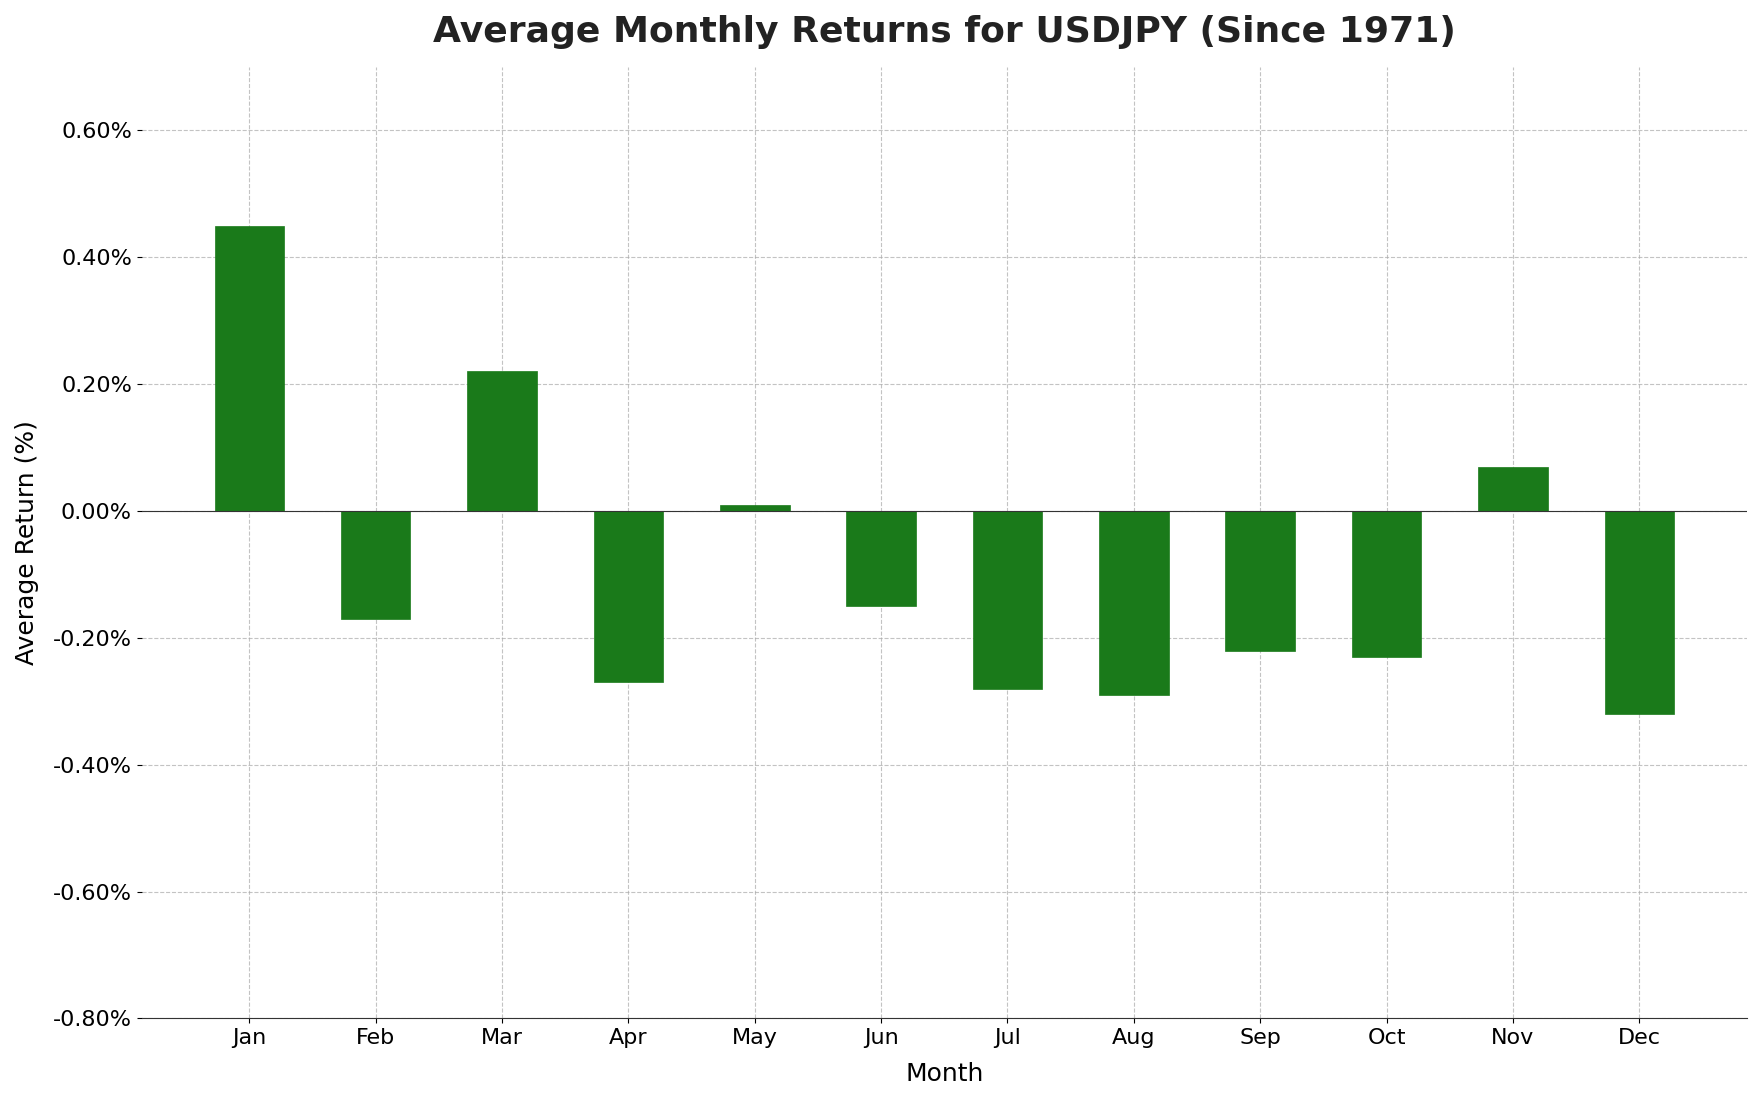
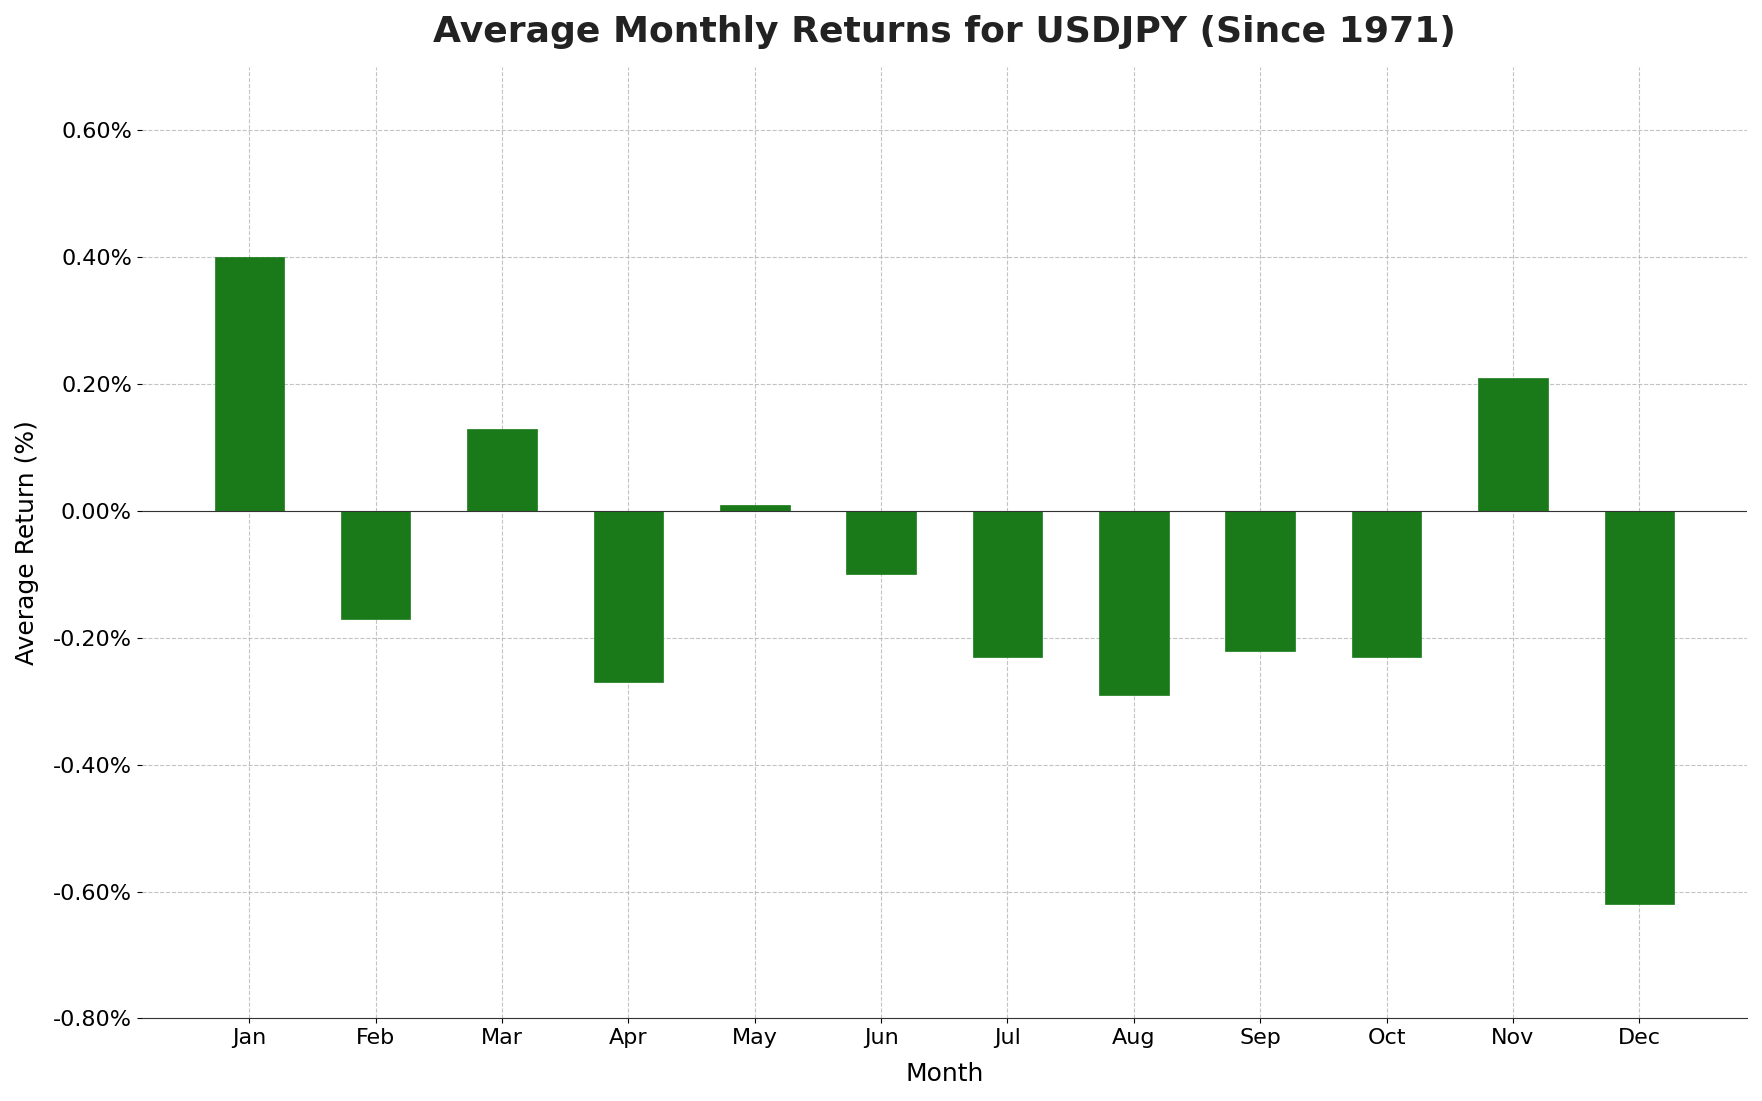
Jan: 0.45% -> 0.40%
Mar: 0.22% -> 0.13%
Jun: -0.15% -> -0.10%
Jul: -0.28% -> -0.23%
Nov: 0.07% -> 0.21%
Dec: -0.32% -> -0.62%
